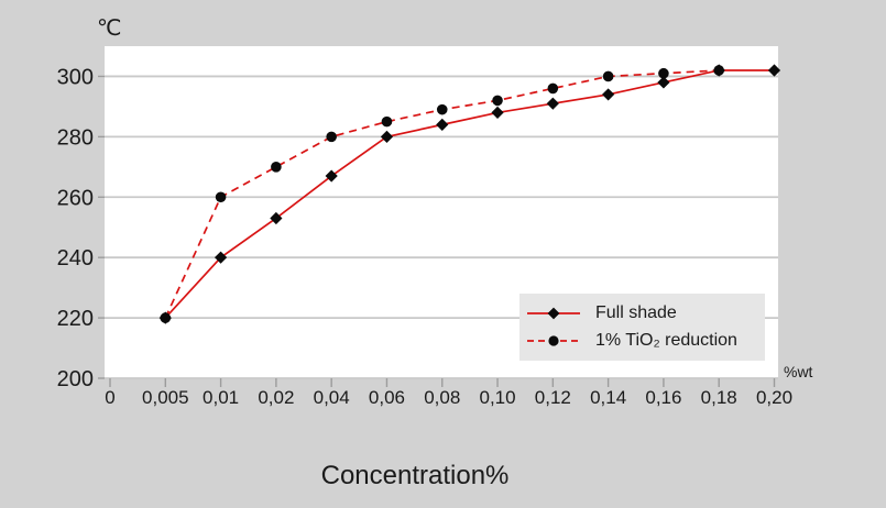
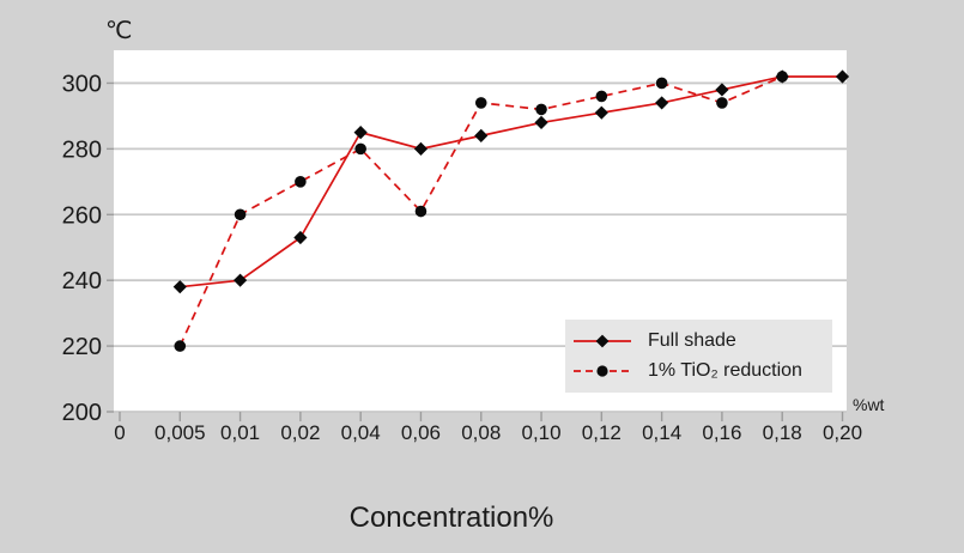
Full shade/0,005: 220 -> 238
Full shade/0,04: 267 -> 285
1% TiO₂ reduction/0,06: 285 -> 261
1% TiO₂ reduction/0,08: 289 -> 294
1% TiO₂ reduction/0,16: 301 -> 294
